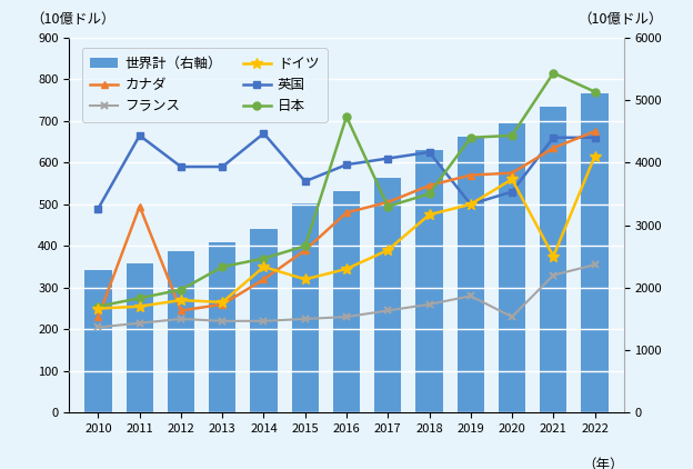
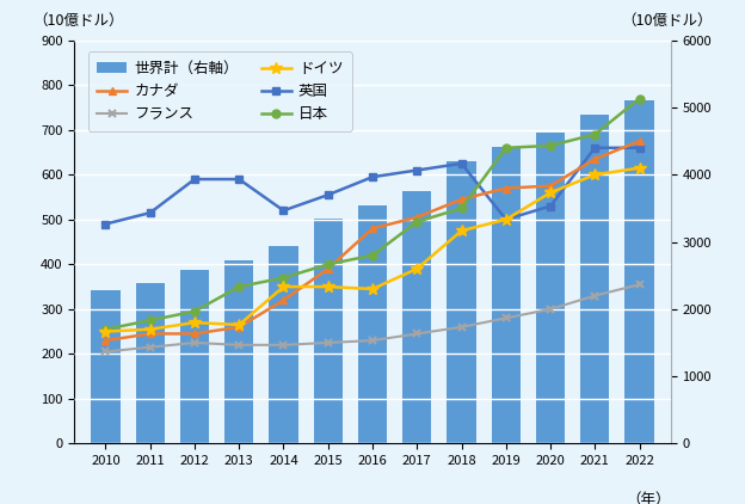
カナダ/2011: 495 -> 245
英国/2011: 665 -> 515
英国/2014: 670 -> 520
ドイツ/2015: 320 -> 350
日本/2016: 710 -> 420
フランス/2020: 230 -> 300
日本/2021: 815 -> 690
ドイツ/2021: 375 -> 600
